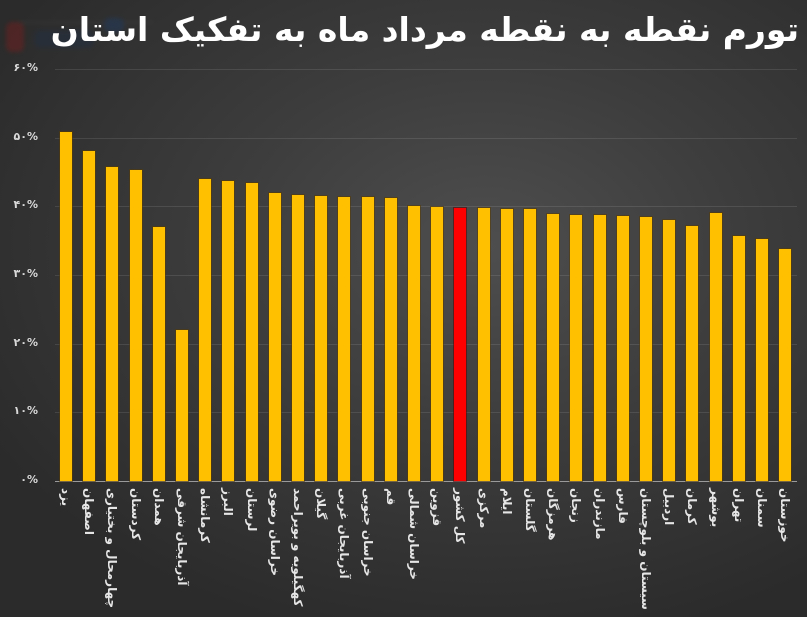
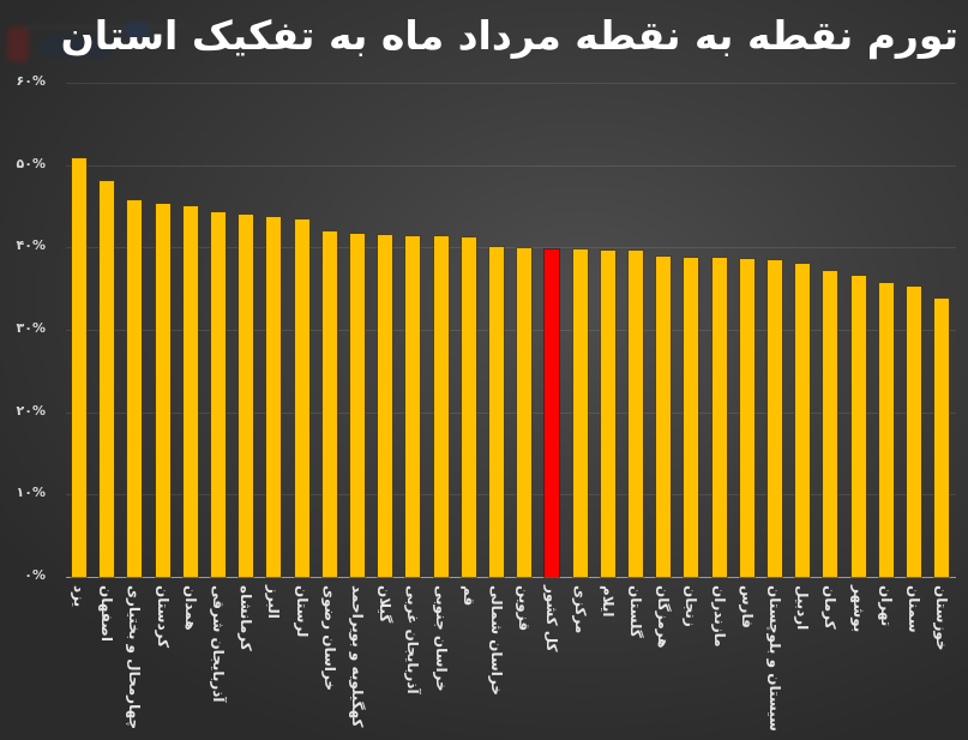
همدان: 37% -> 45%
آذربایجان شرقی: 22% -> 44%
بوشهر: 39% -> 36%
